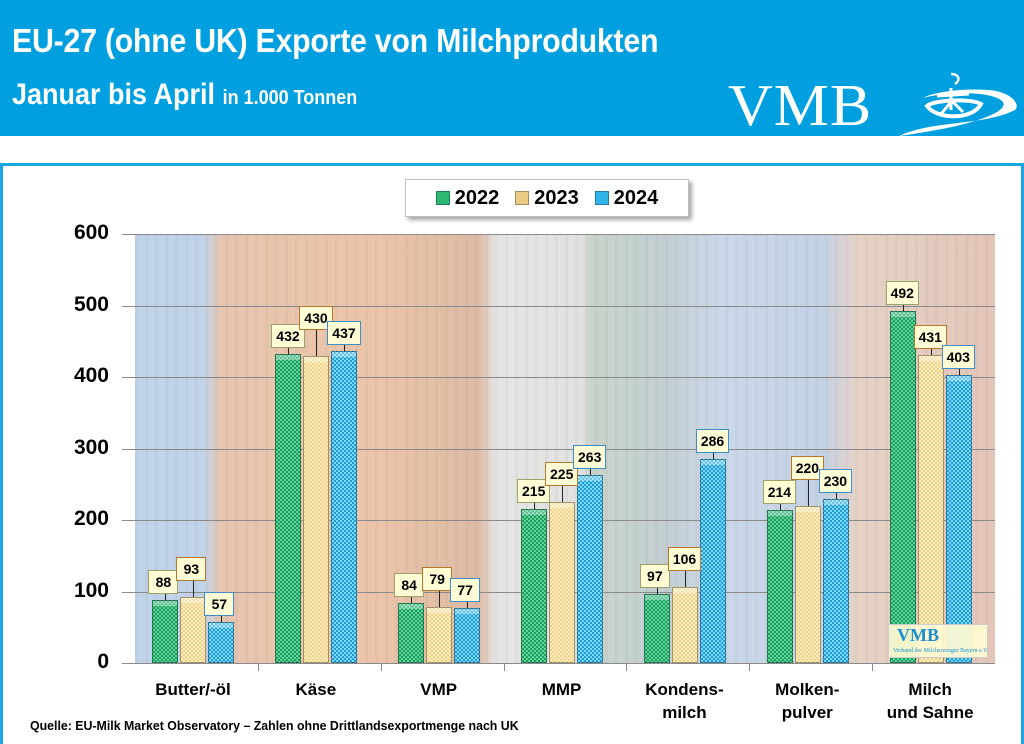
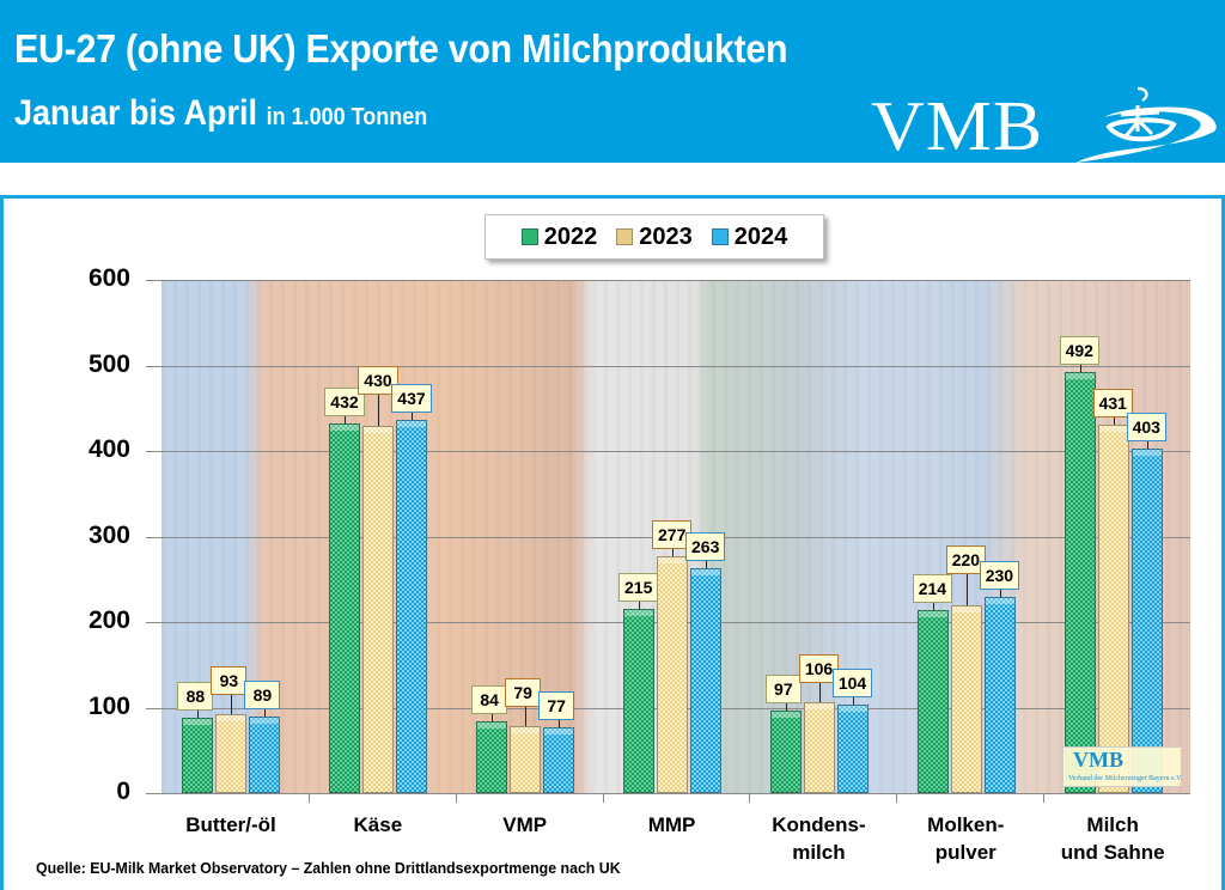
2024/Butter/-öl: 57 -> 89
2023/MMP: 225 -> 277
2024/Kondens- milch: 286 -> 104
